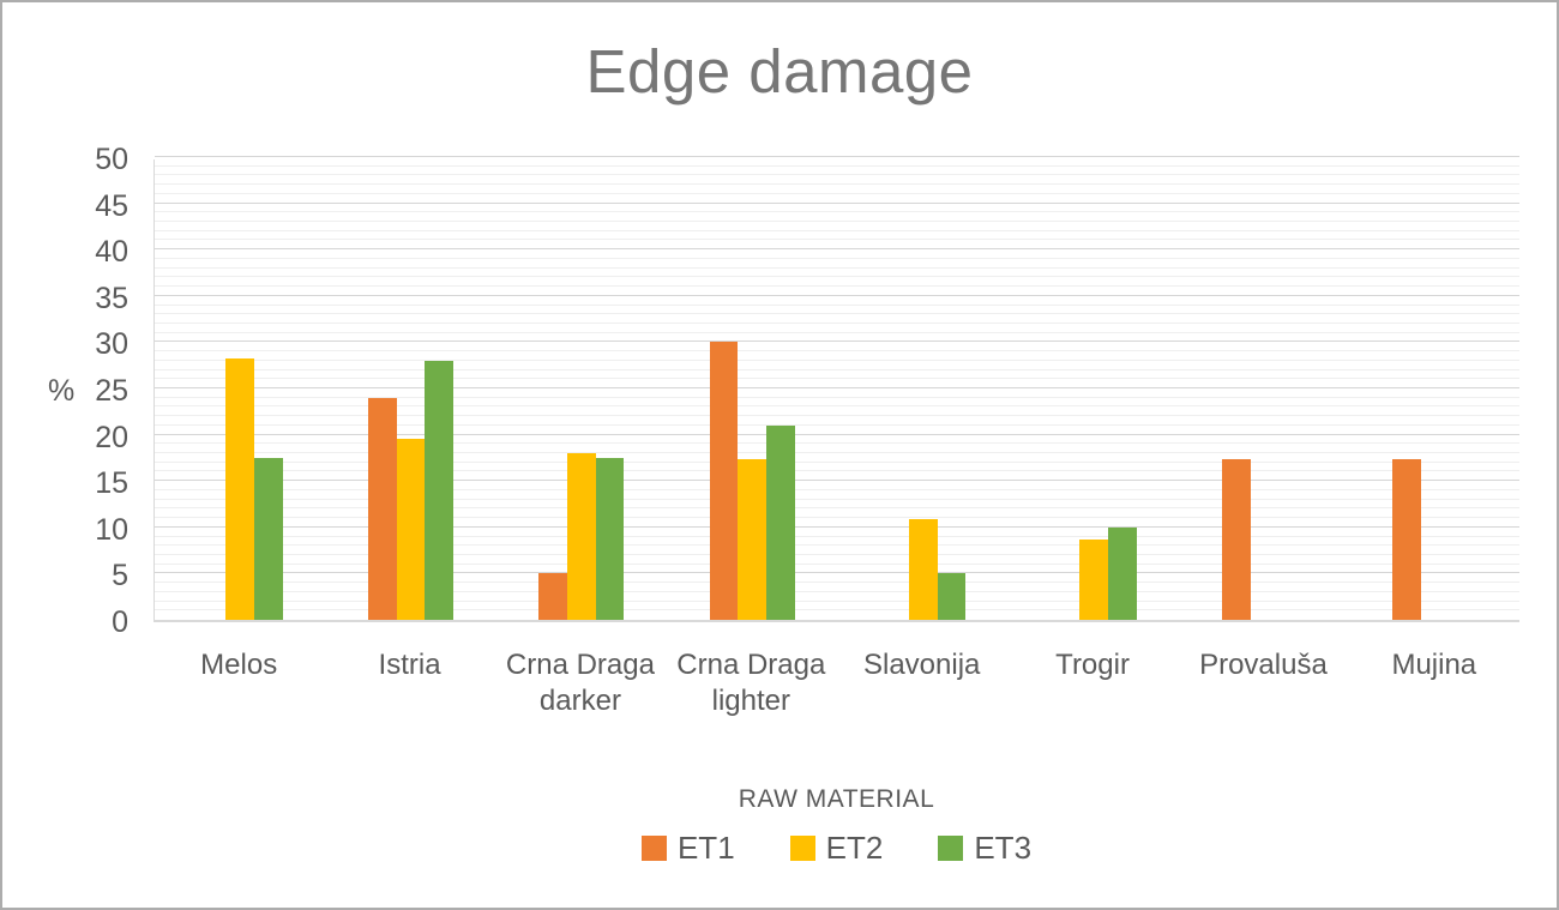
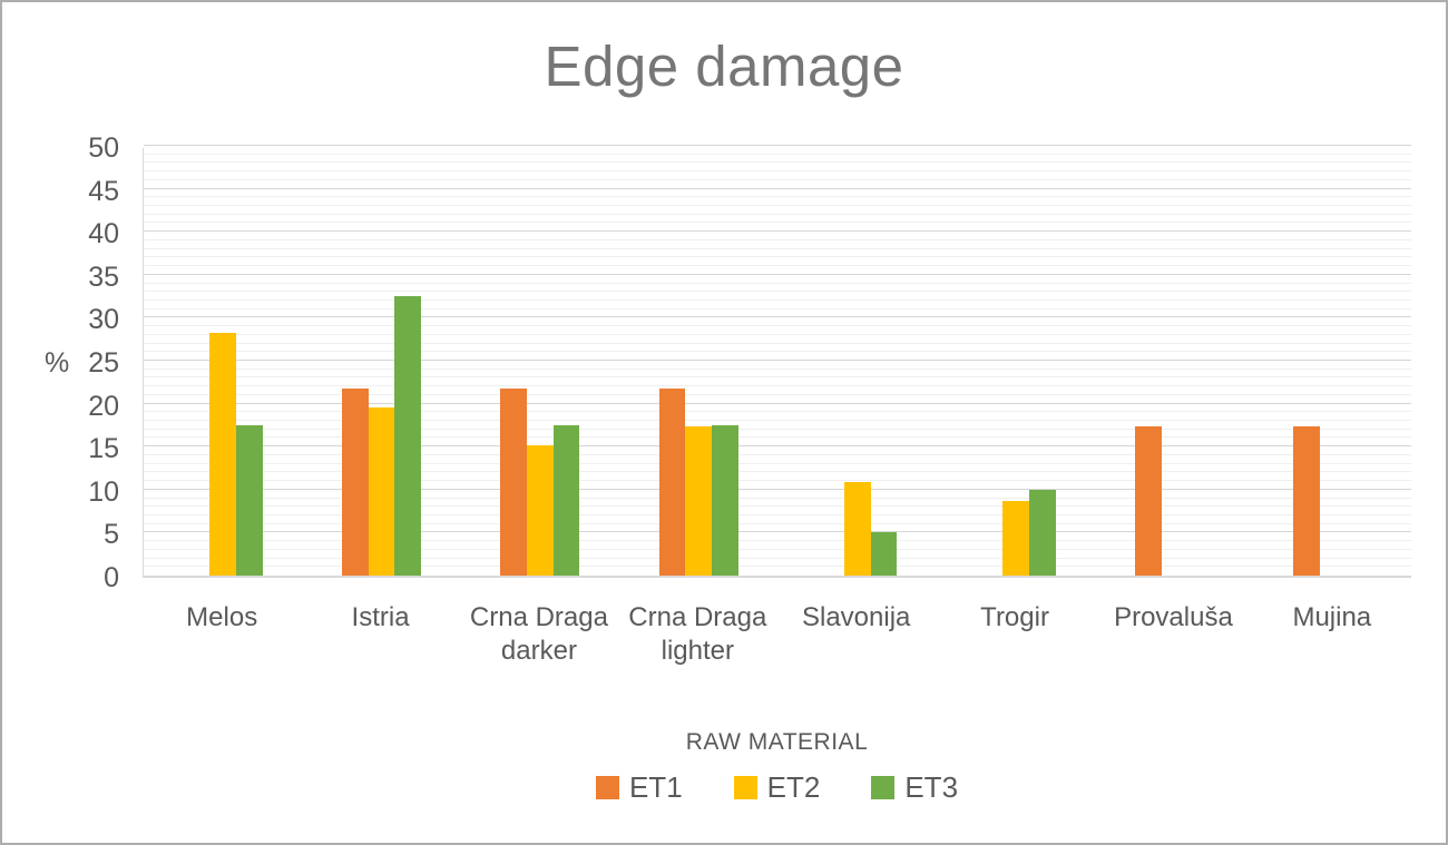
ET1/Istria: 24 -> 22
ET3/Istria: 28 -> 32
ET1/Crna Draga darker: 5 -> 22
ET2/Crna Draga darker: 18 -> 15
ET1/Crna Draga lighter: 30 -> 22
ET3/Crna Draga lighter: 21 -> 18
